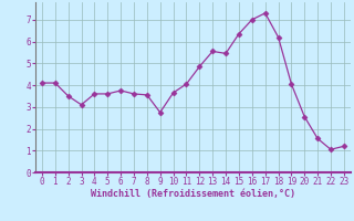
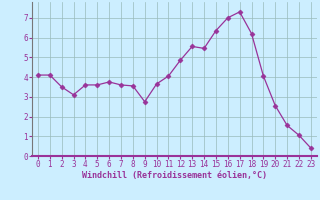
23: 1.2 -> 0.4
